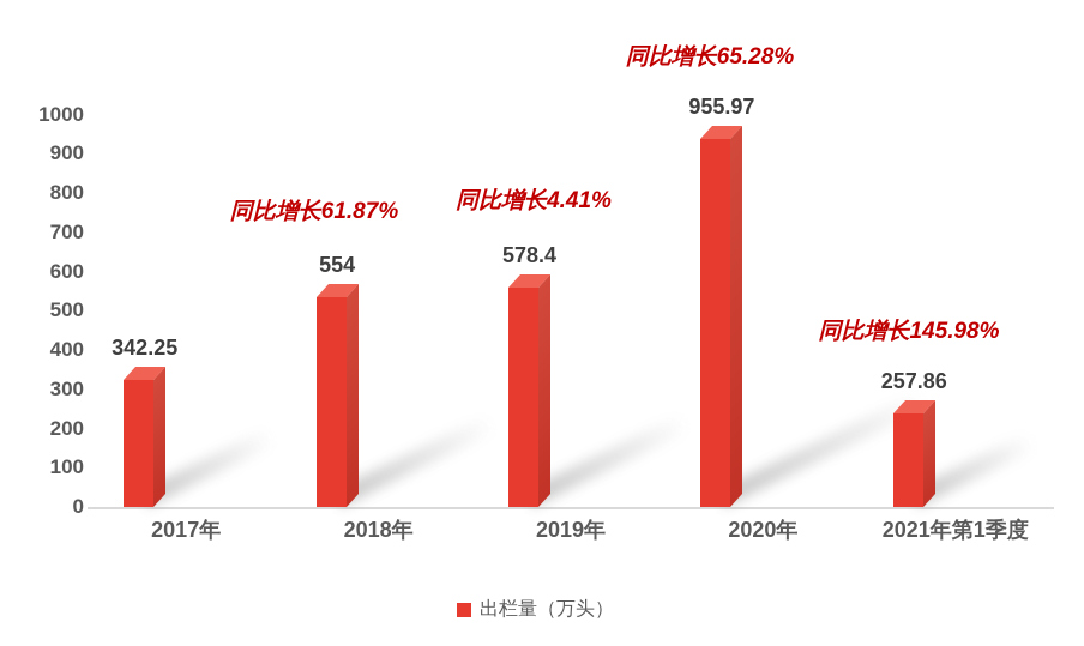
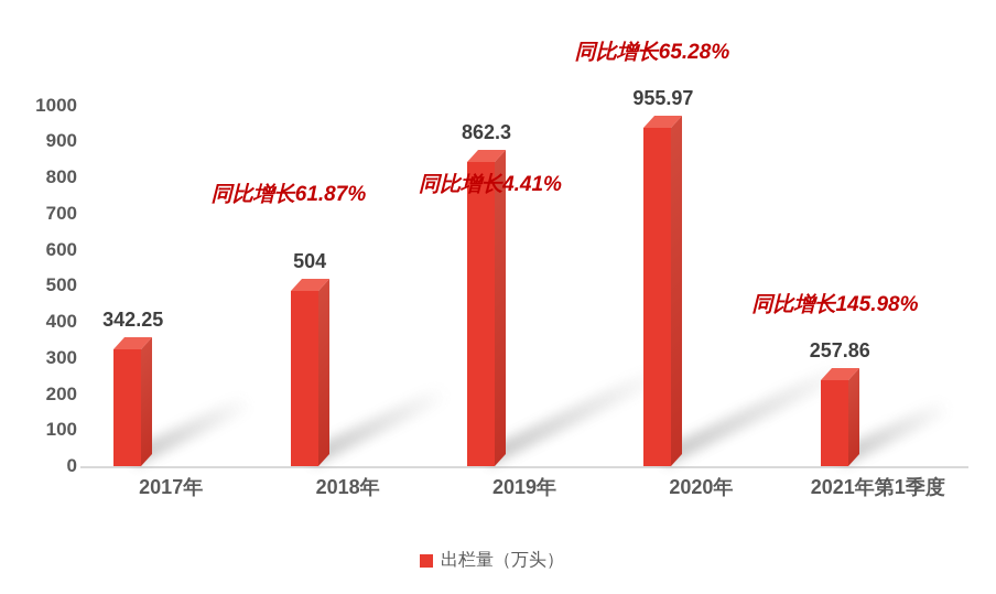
2018年: 554 -> 504
2019年: 578.4 -> 862.3
